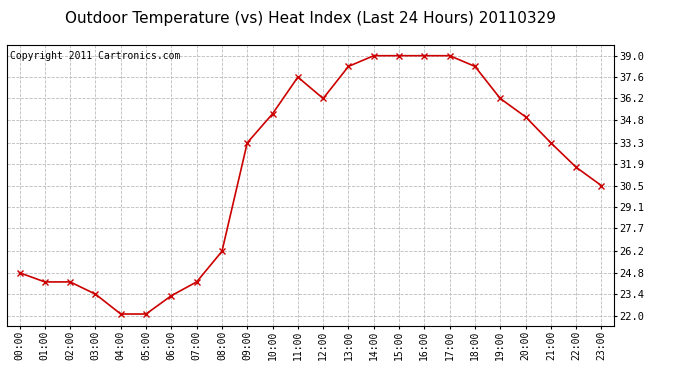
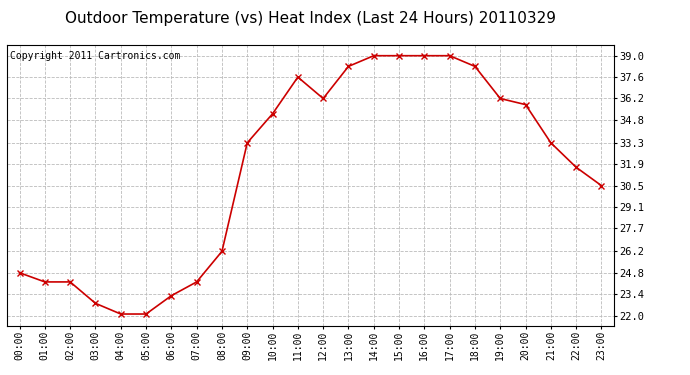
03:00: 23.4 -> 22.8
20:00: 35.0 -> 35.8
